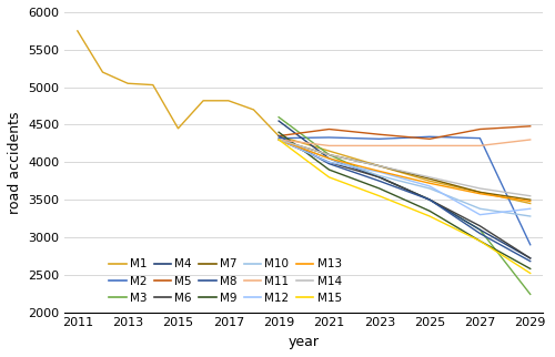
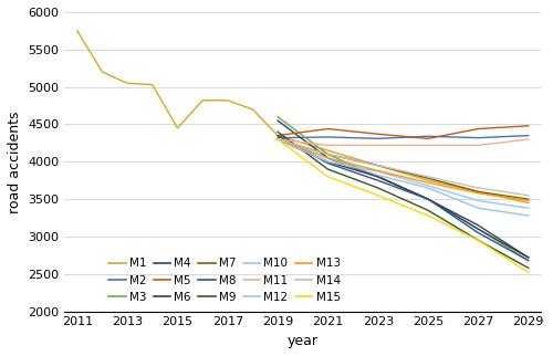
M12/2027: 3300 -> 3480
M2/2029: 2900 -> 4350
M3/2029: 2240 -> 2680
